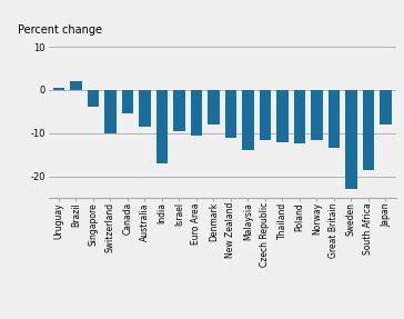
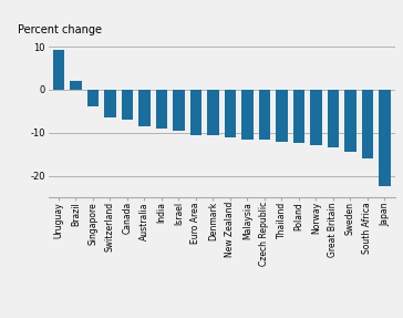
Uruguay: 0.5 -> 9.2
Switzerland: -10.0 -> -6.5
Canada: -5.5 -> -7.0
India: -17.0 -> -9.0
Denmark: -8.0 -> -10.5
Malaysia: -14.0 -> -11.5
Norway: -11.5 -> -13.0
Sweden: -23.0 -> -14.5
South Africa: -18.5 -> -16.0
Japan: -8.0 -> -22.5
